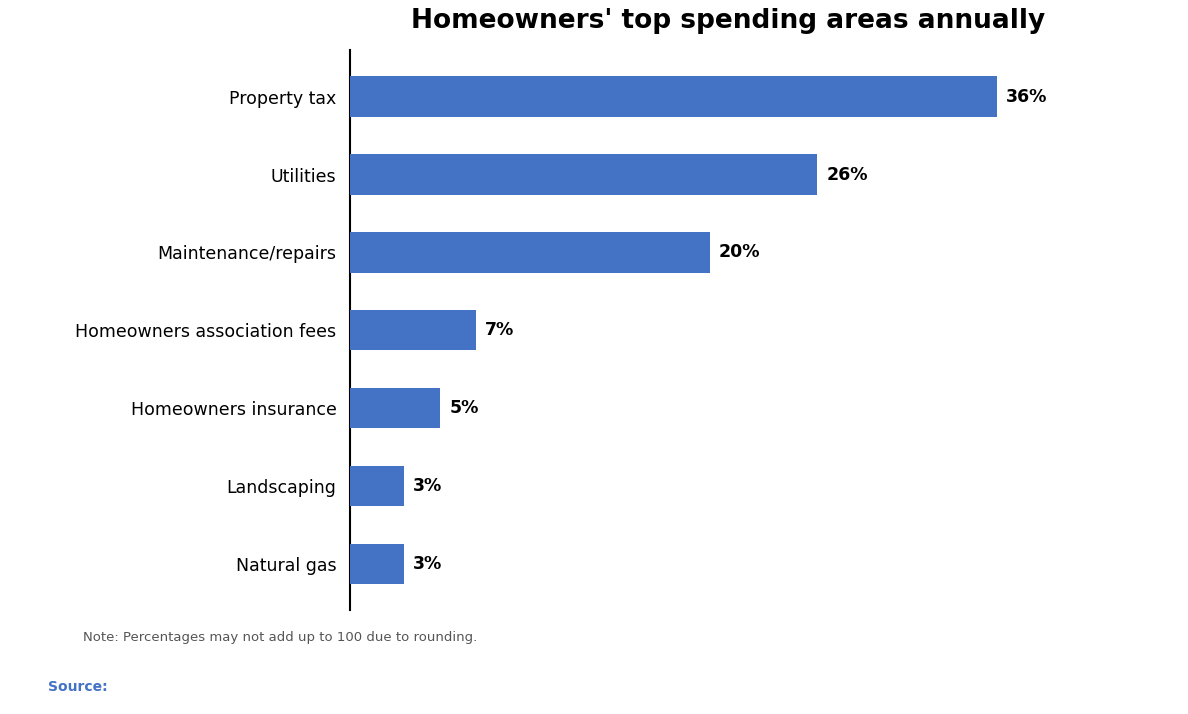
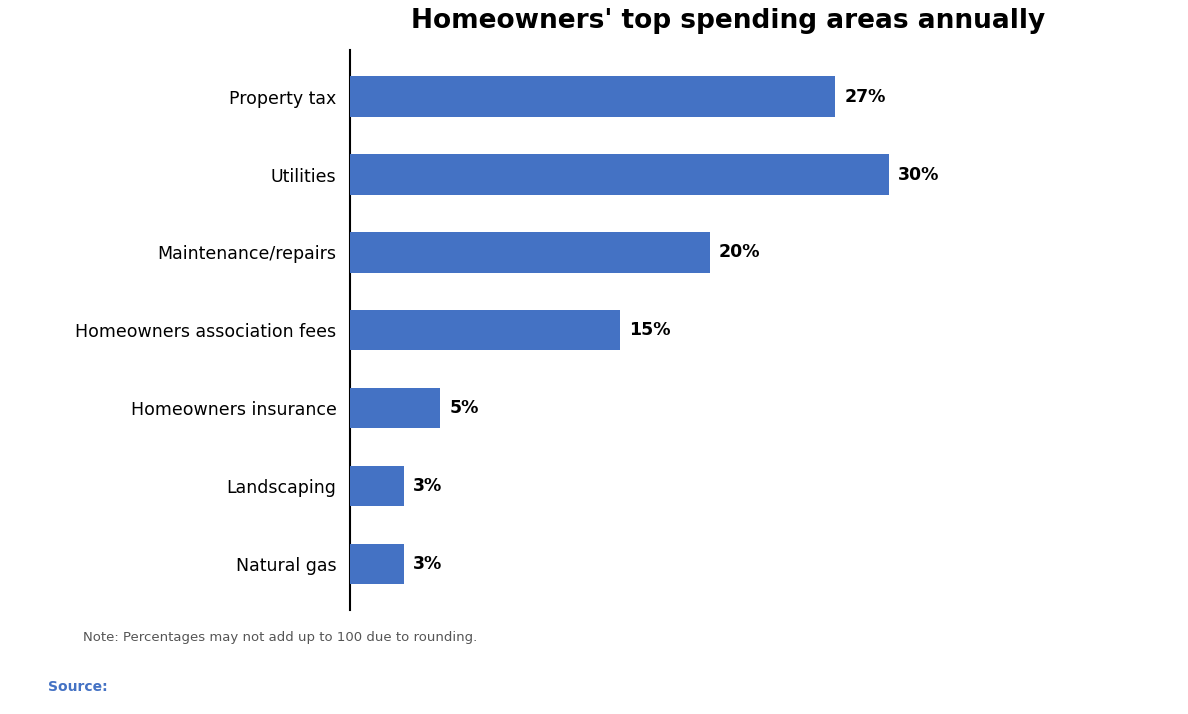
Property tax: 36% -> 27%
Utilities: 26% -> 30%
Homeowners association fees: 7% -> 15%
